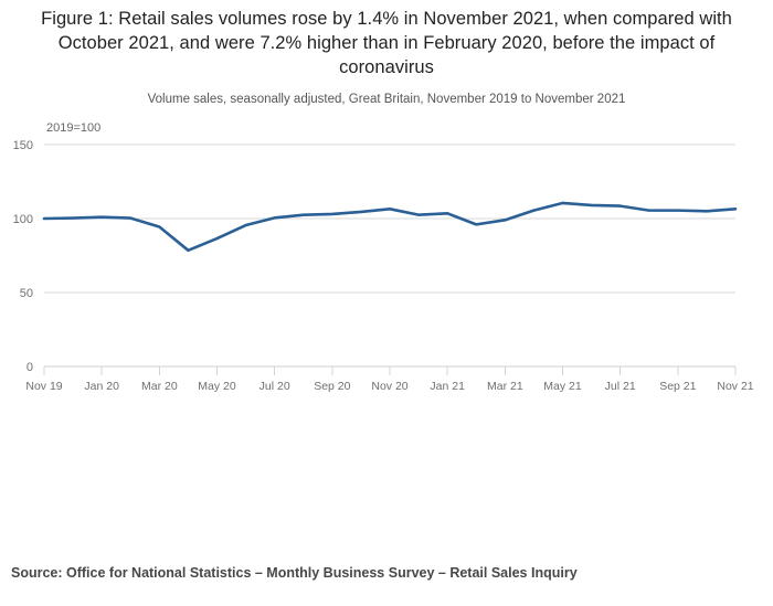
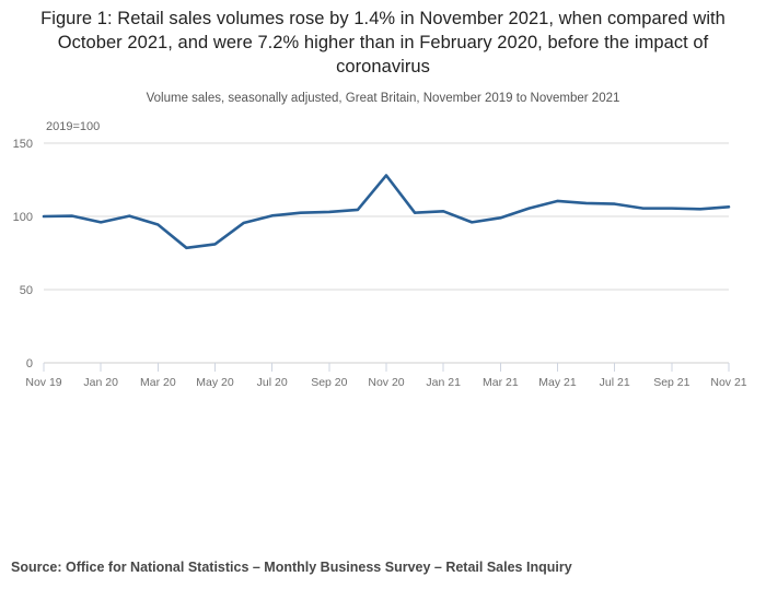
Jan 20: 101 -> 96
May 20: 86 -> 81
Nov 20: 106 -> 128
